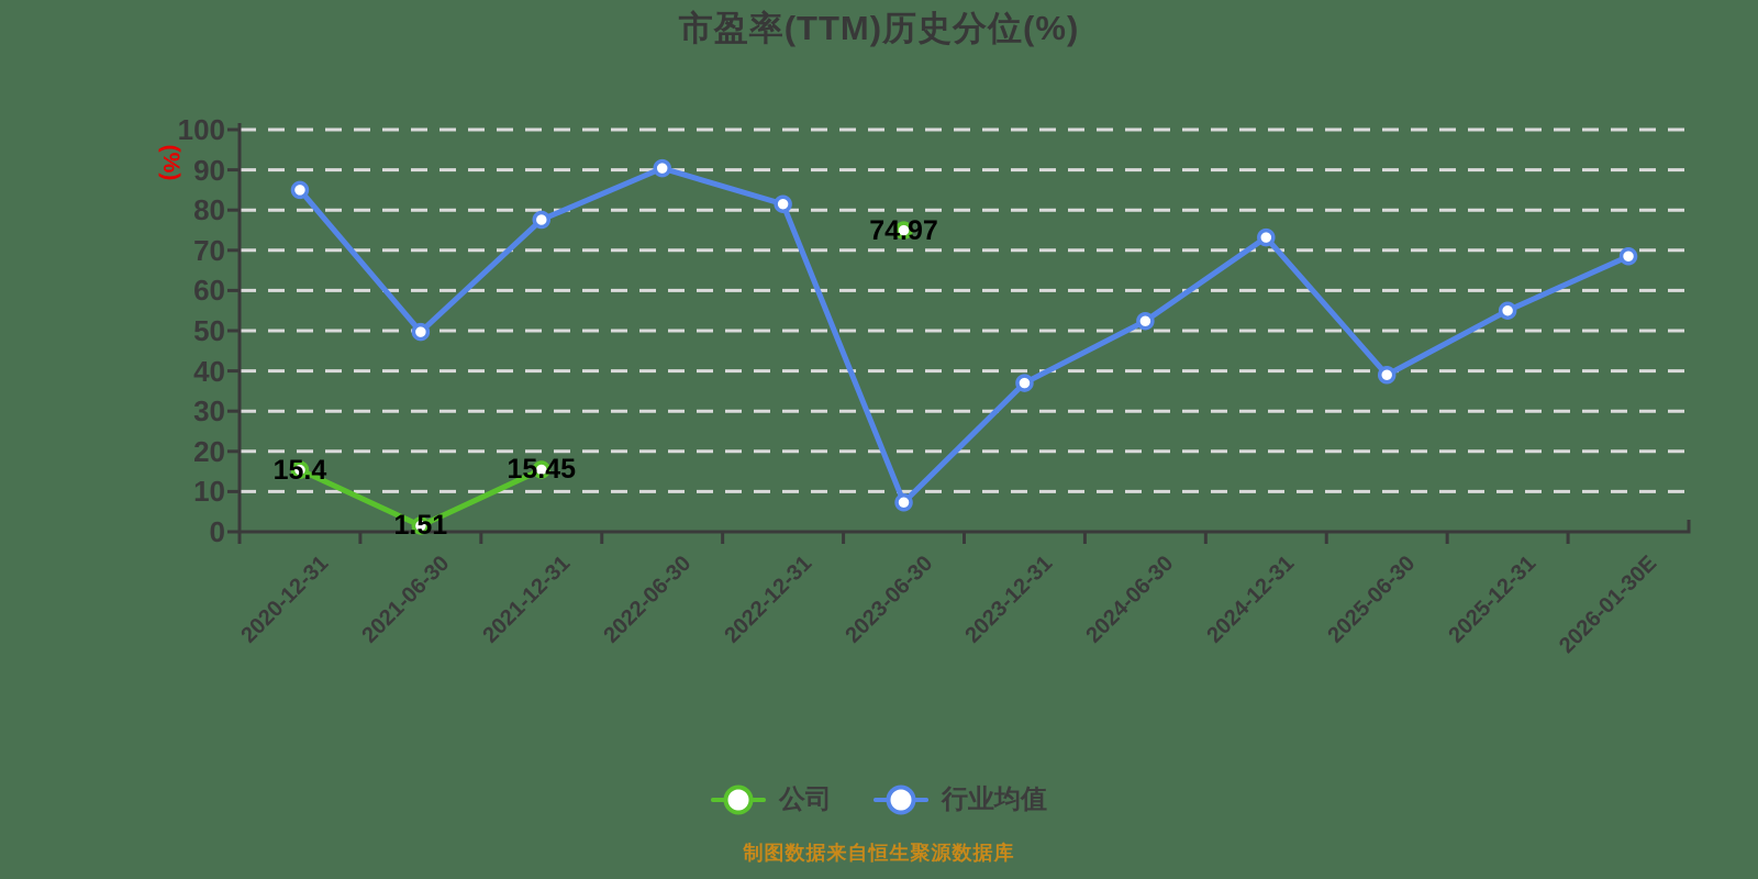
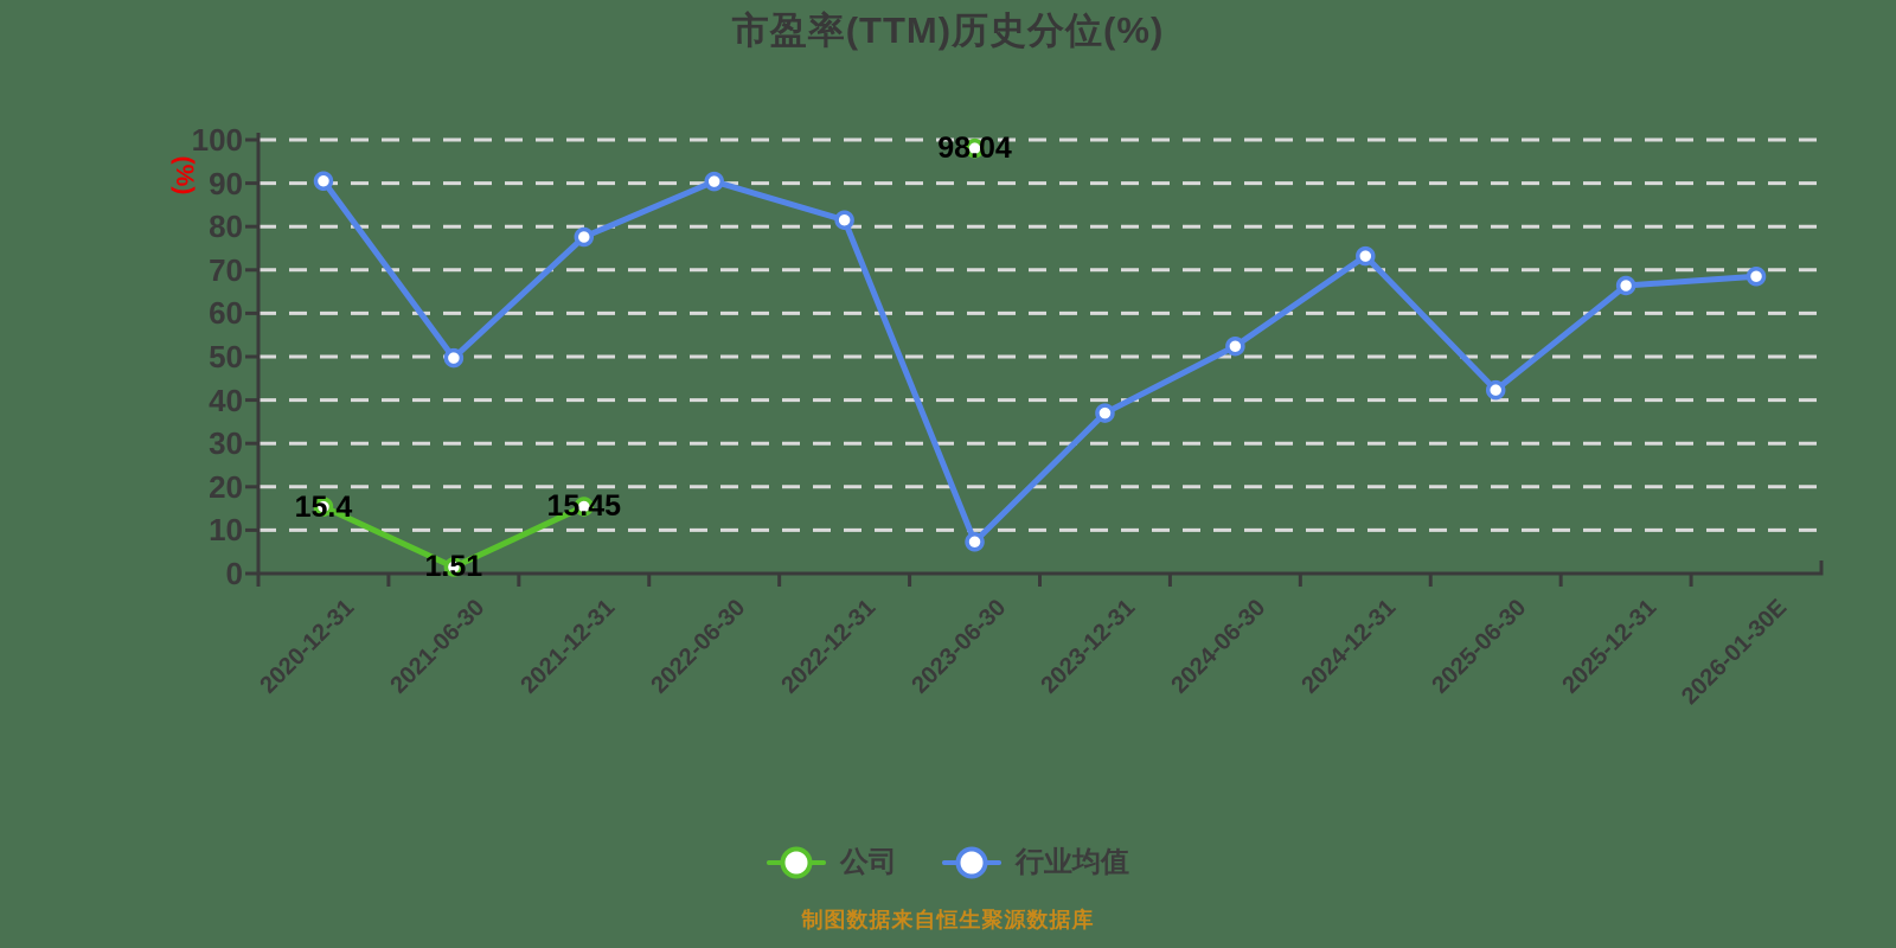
行业均值/2020-12-31: 85 -> 90
公司/2023-06-30: 74.97 -> 98.04
行业均值/2025-06-30: 39 -> 42
行业均值/2025-12-31: 55 -> 66
